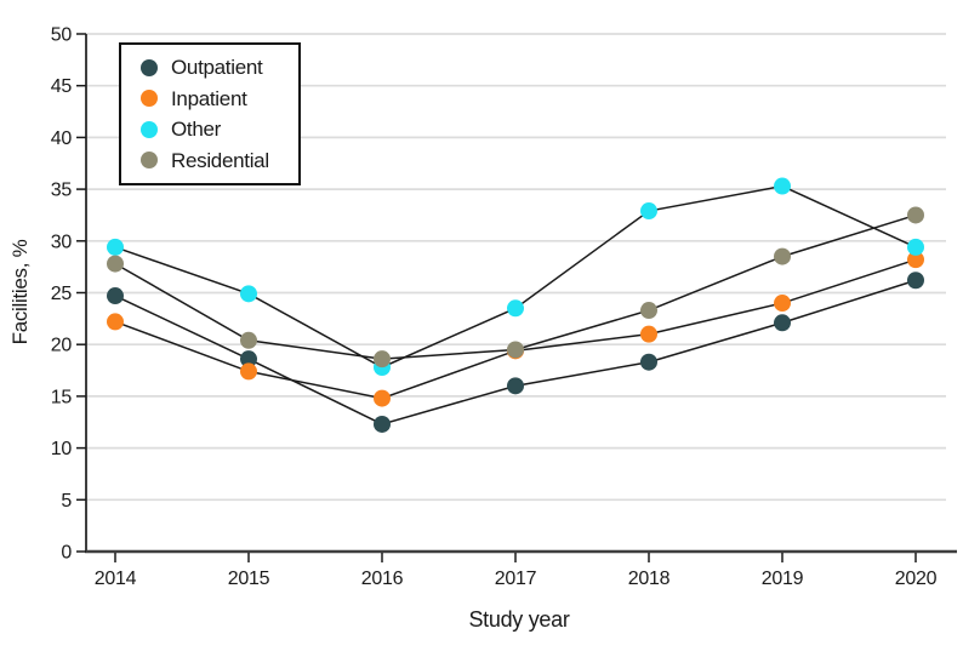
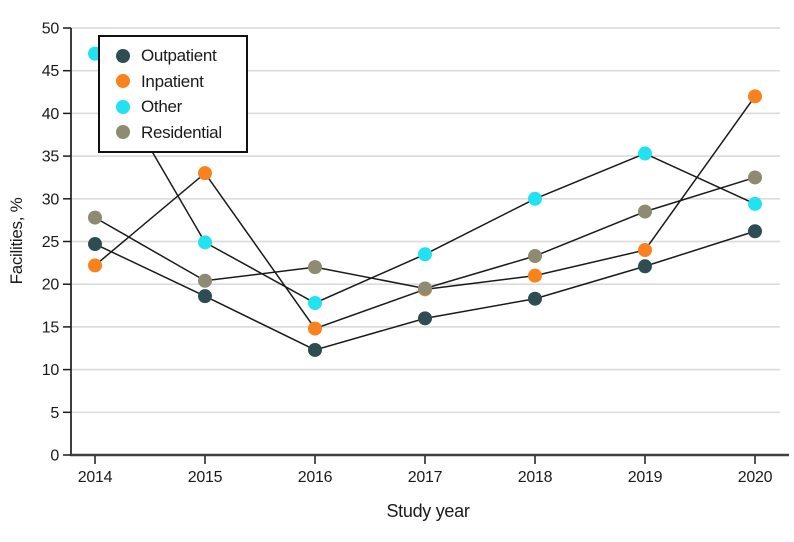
Other/2014: 29 -> 47
Inpatient/2015: 17 -> 33
Residential/2016: 19 -> 22
Other/2018: 33 -> 30
Inpatient/2020: 28 -> 42
